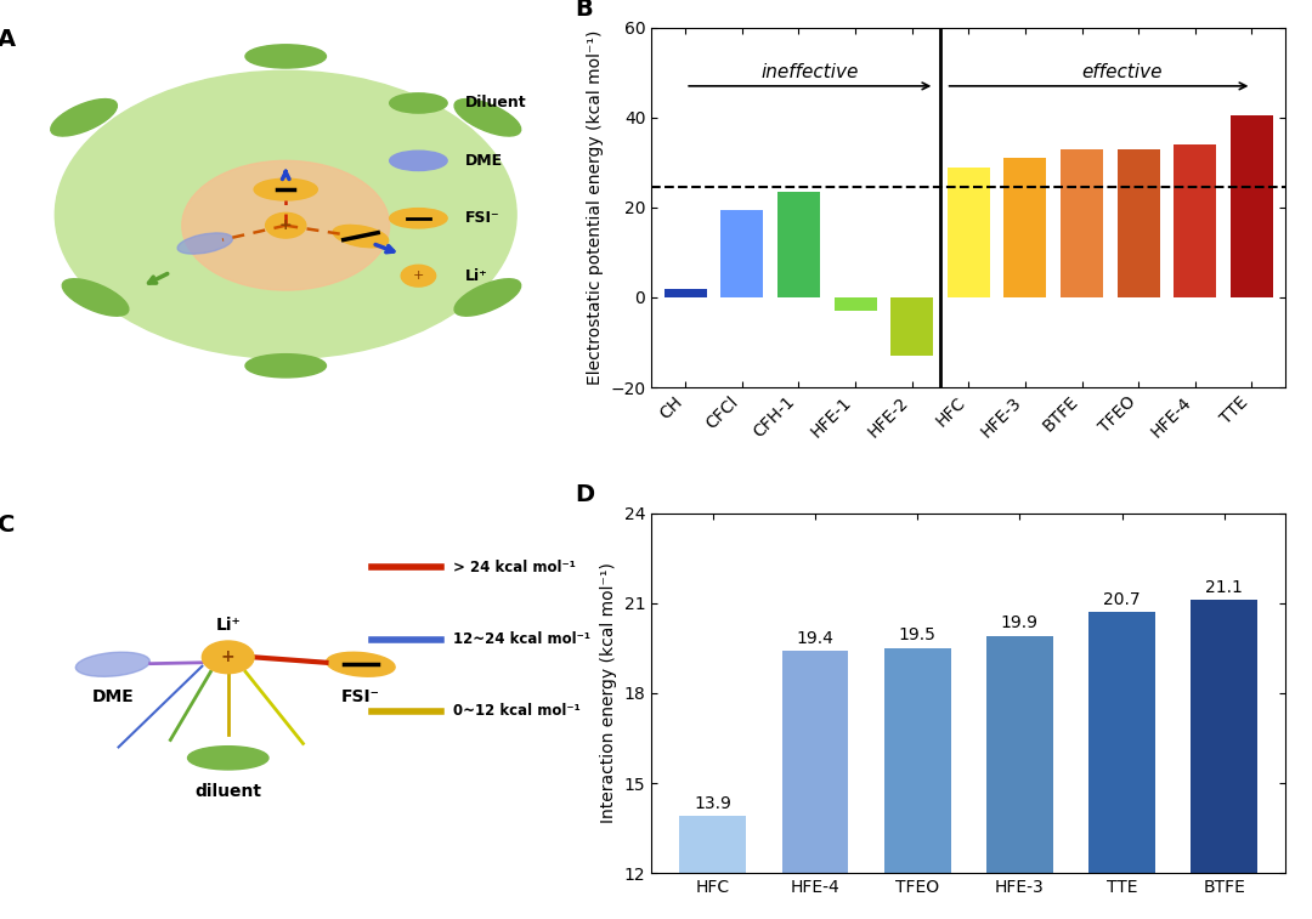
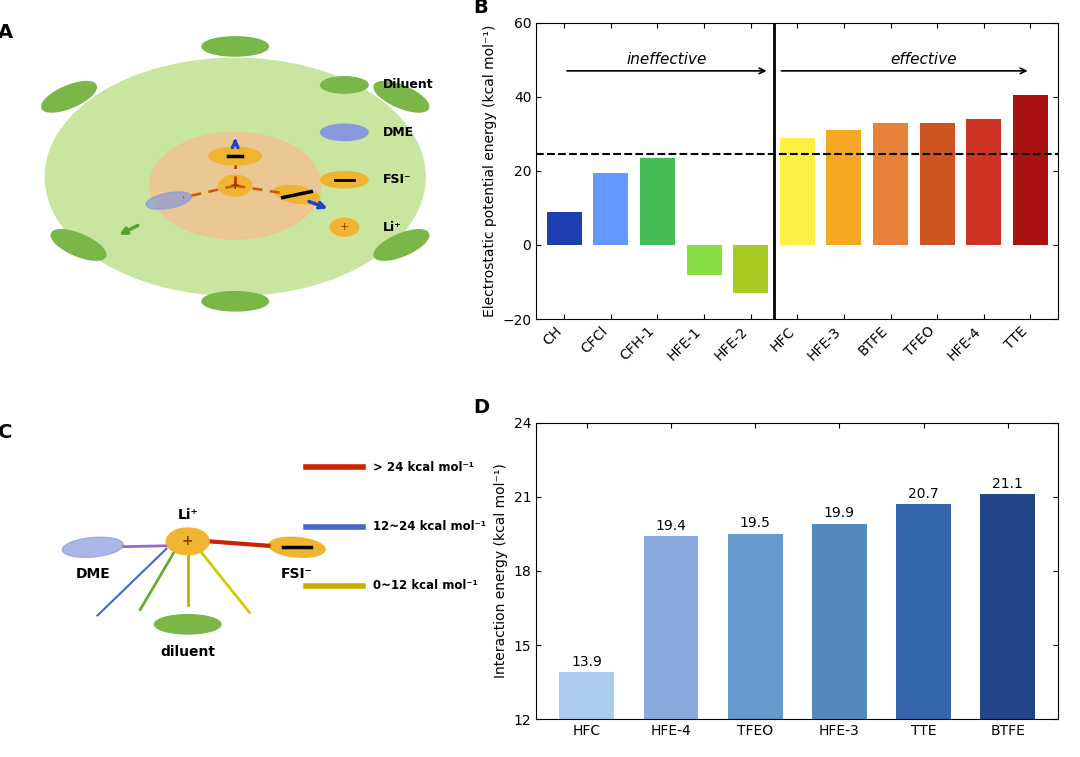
CH: 2.0 -> 9.0
HFE-1: -3.0 -> -8.0
